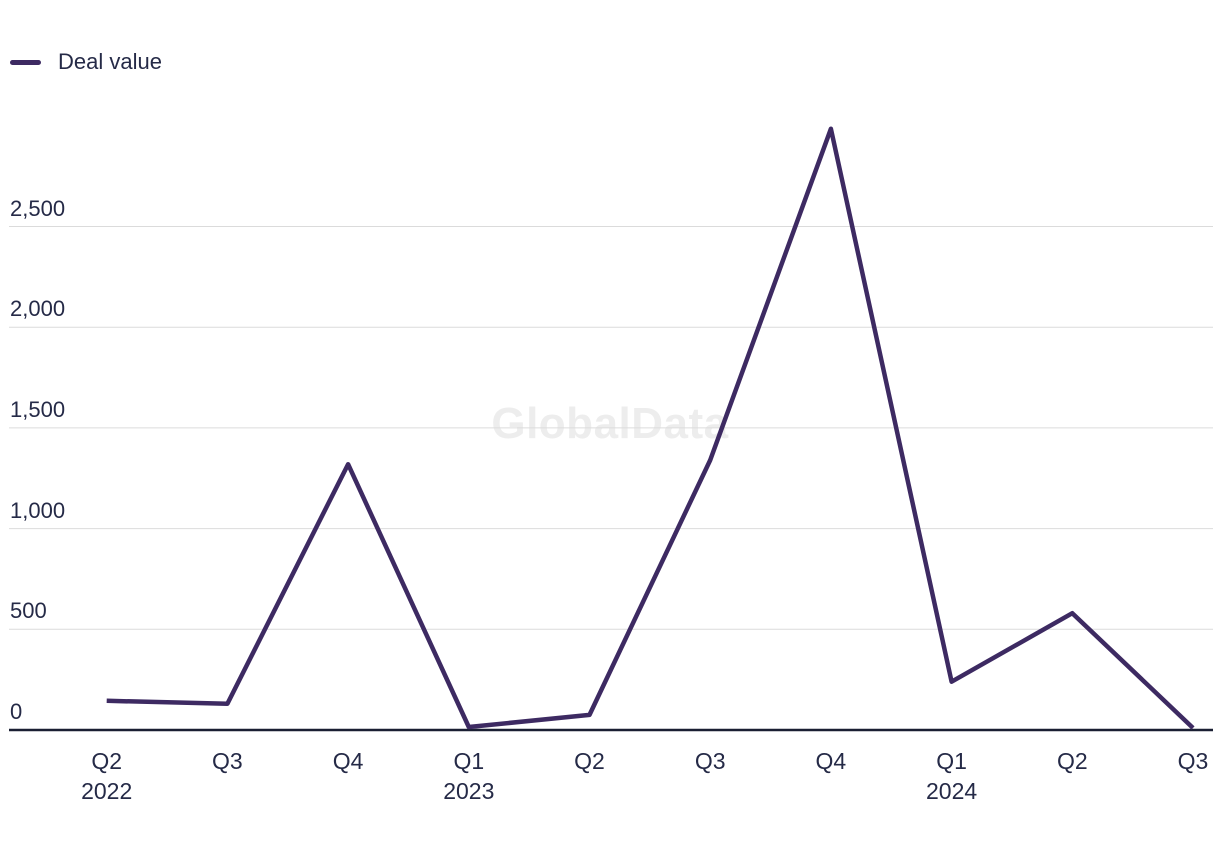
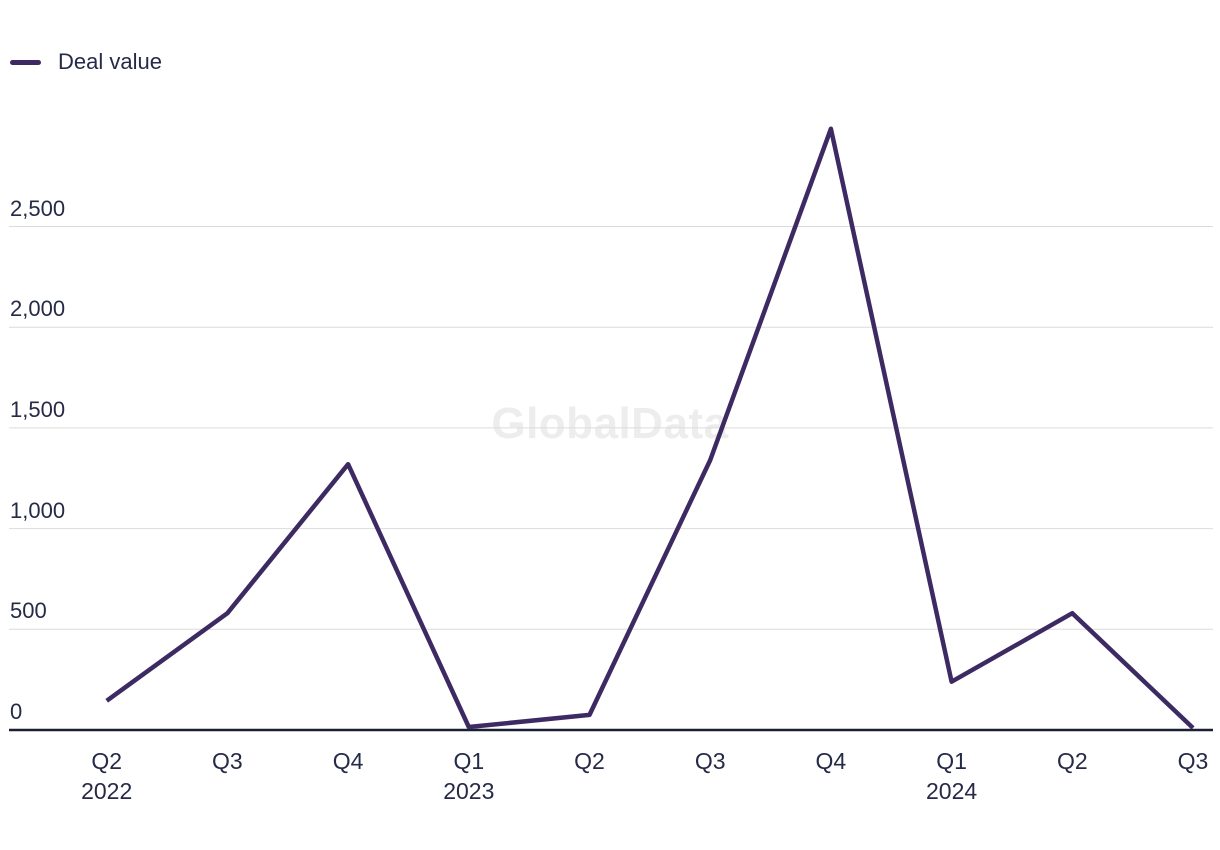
Q3 2022: 130 -> 580
